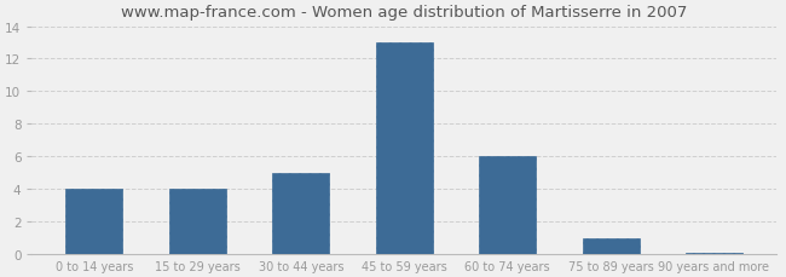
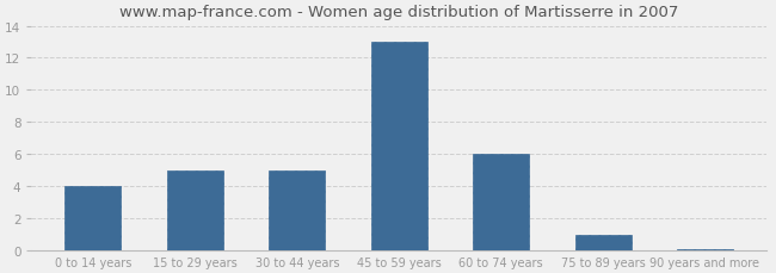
15 to 29 years: 4.0 -> 5.0
